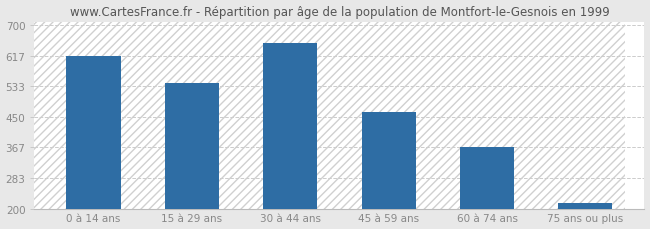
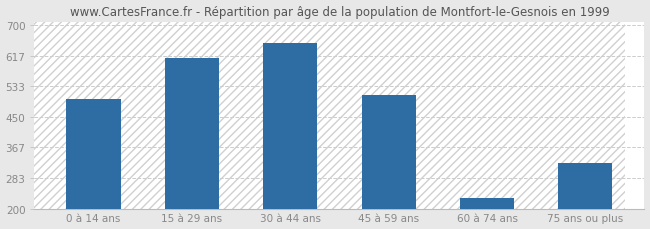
0 à 14 ans: 617 -> 500
15 à 29 ans: 543 -> 610
45 à 59 ans: 463 -> 510
60 à 74 ans: 367 -> 230
75 ans ou plus: 215 -> 325
